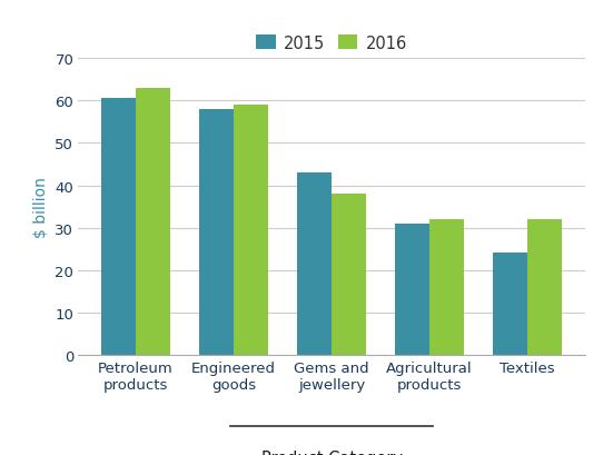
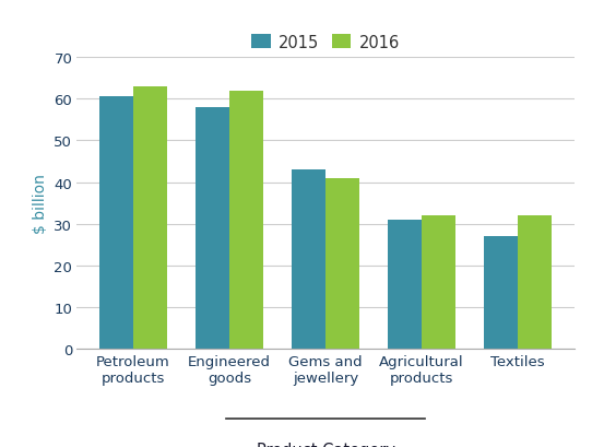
2016/Engineered goods: 59 -> 62
2016/Gems and jewellery: 38 -> 41
2015/Textiles: 24.0 -> 27.0
